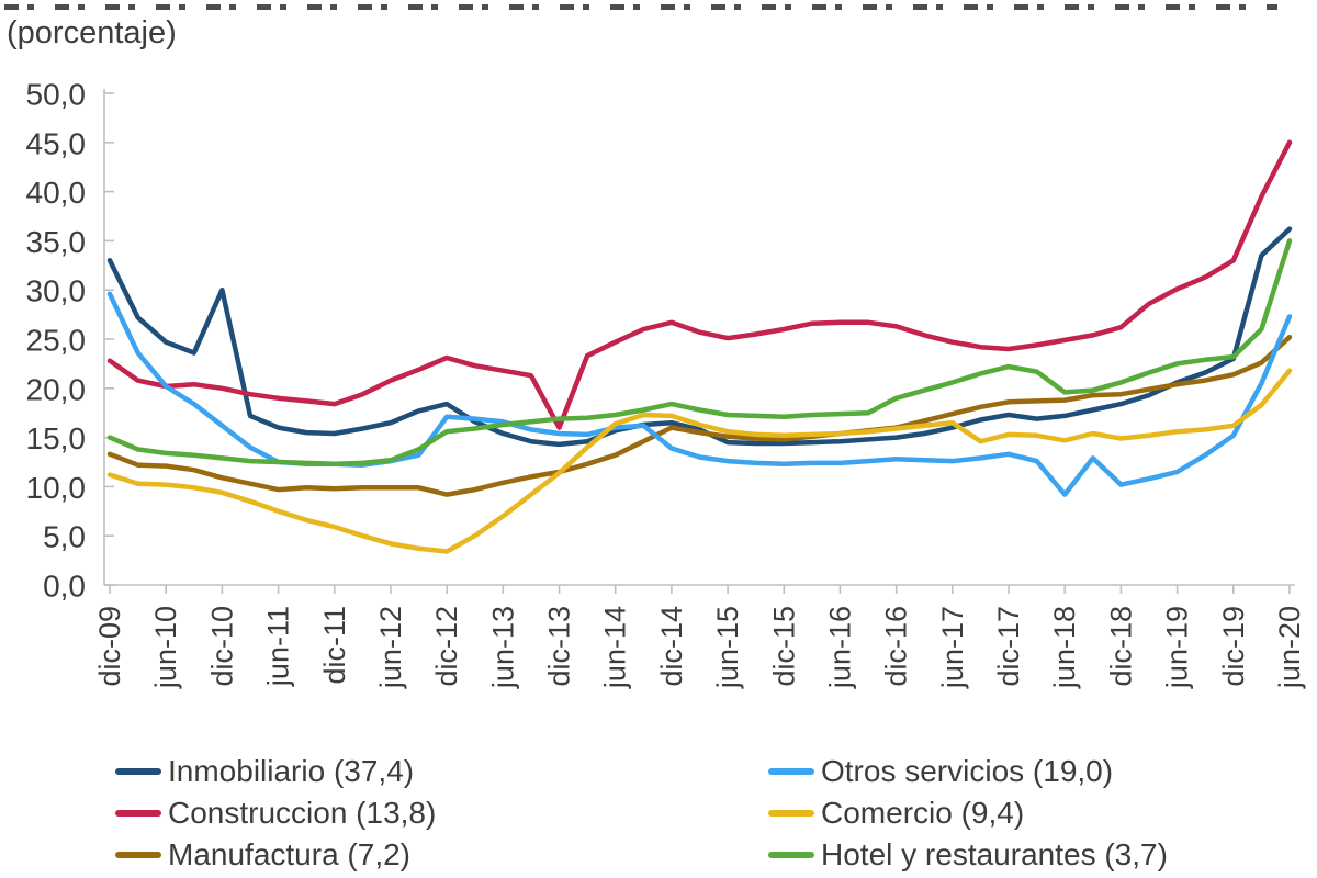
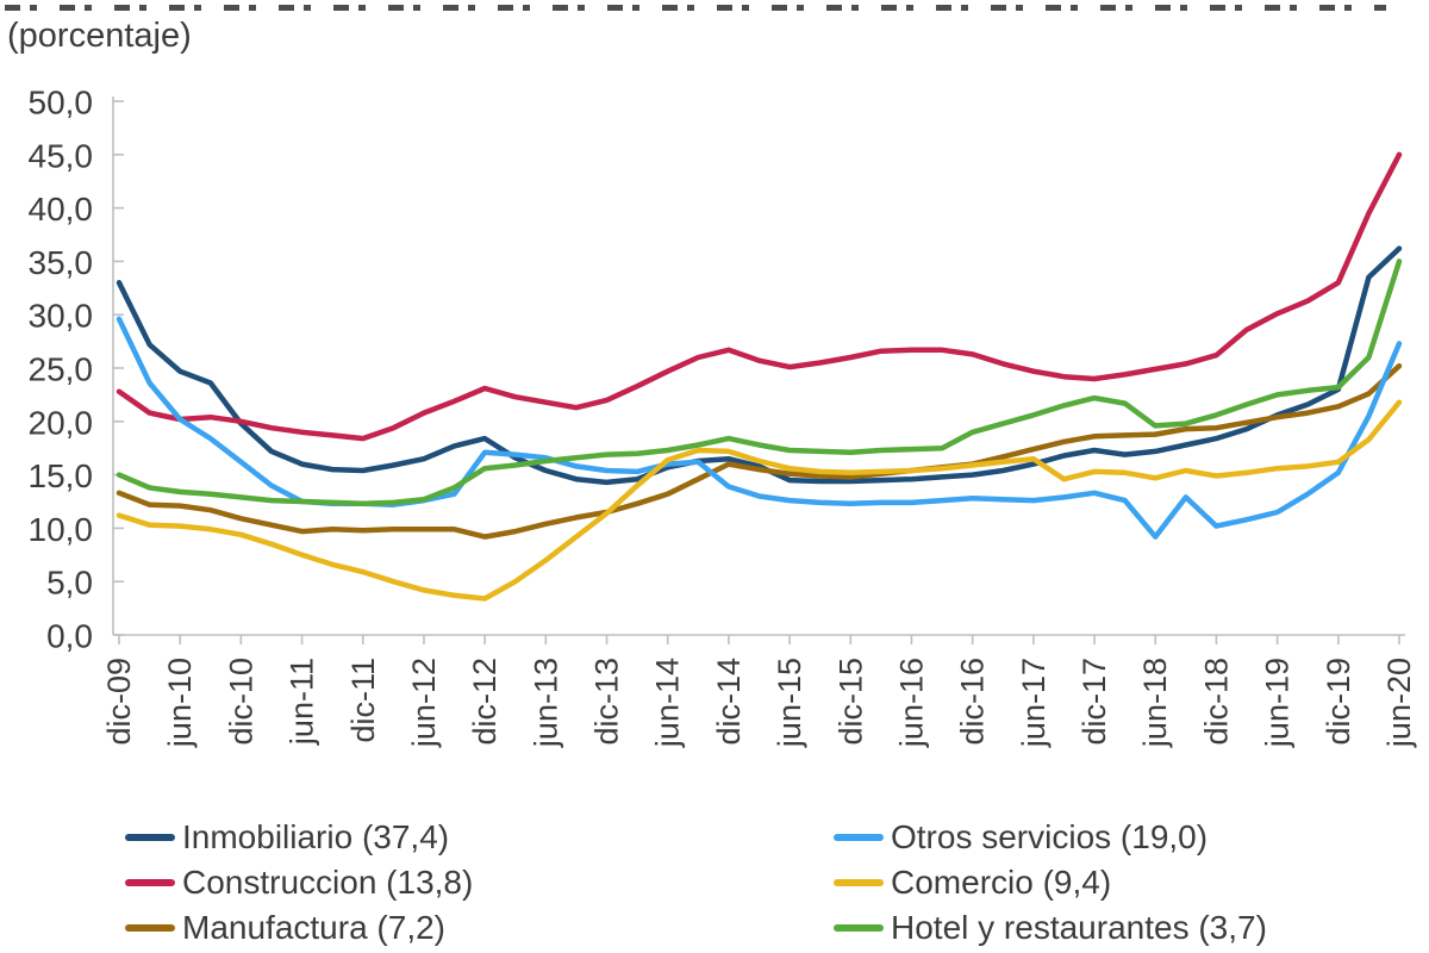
Inmobiliario (37,4)/dic-10: 30 -> 20
Construccion (13,8)/dic-13: 16 -> 22
